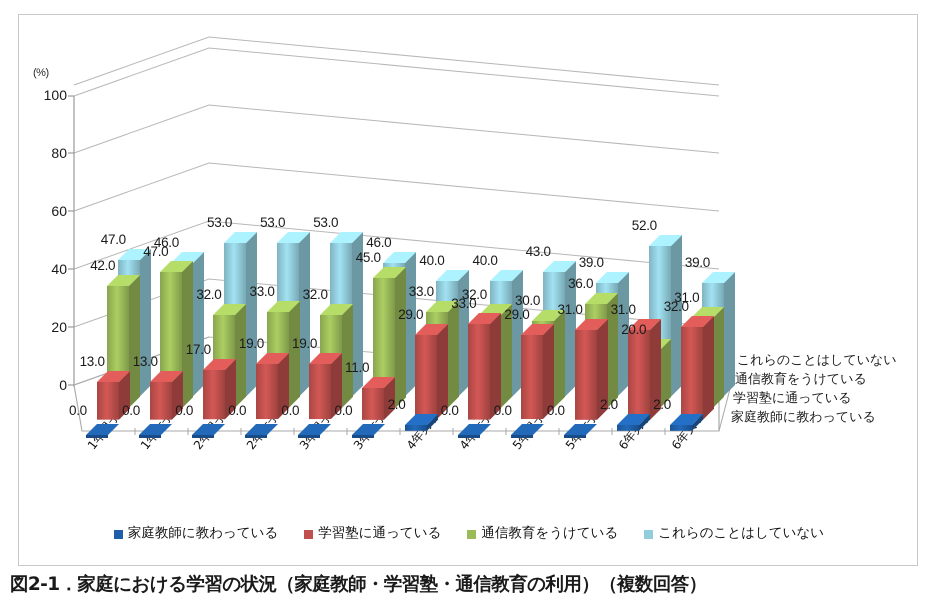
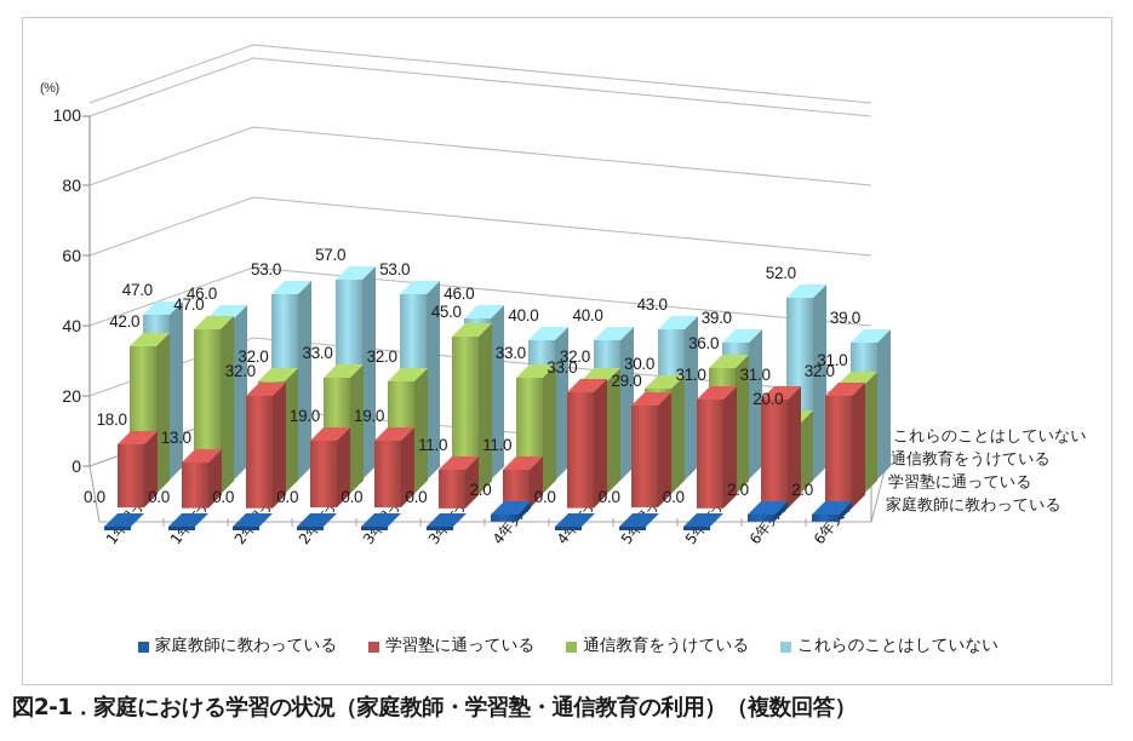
学習塾に通っている/1年男子: 13.0 -> 18.0
学習塾に通っている/2年男子: 17.0 -> 32.0
これらのことはしていない/2年女子: 53.0 -> 57.0
学習塾に通っている/4年男子: 29.0 -> 11.0
